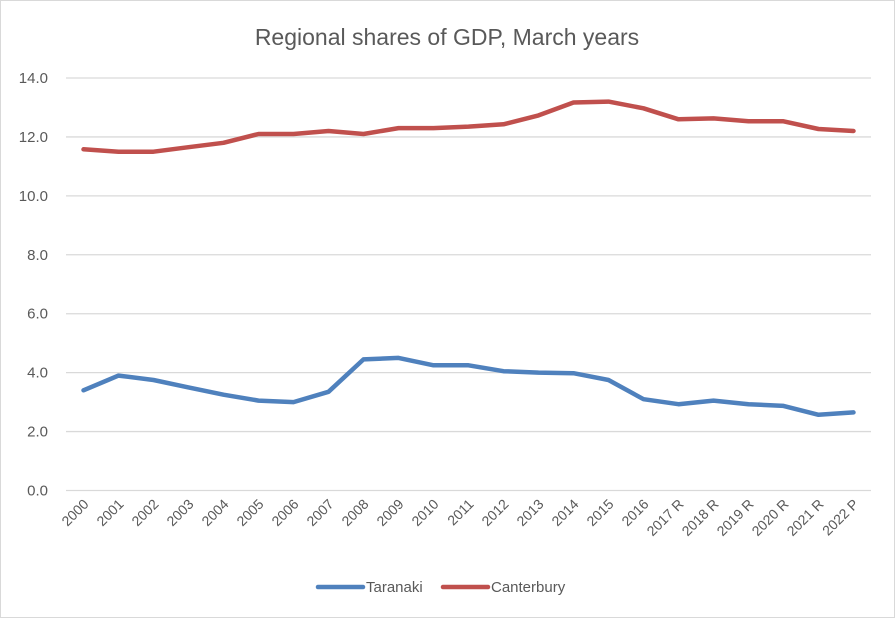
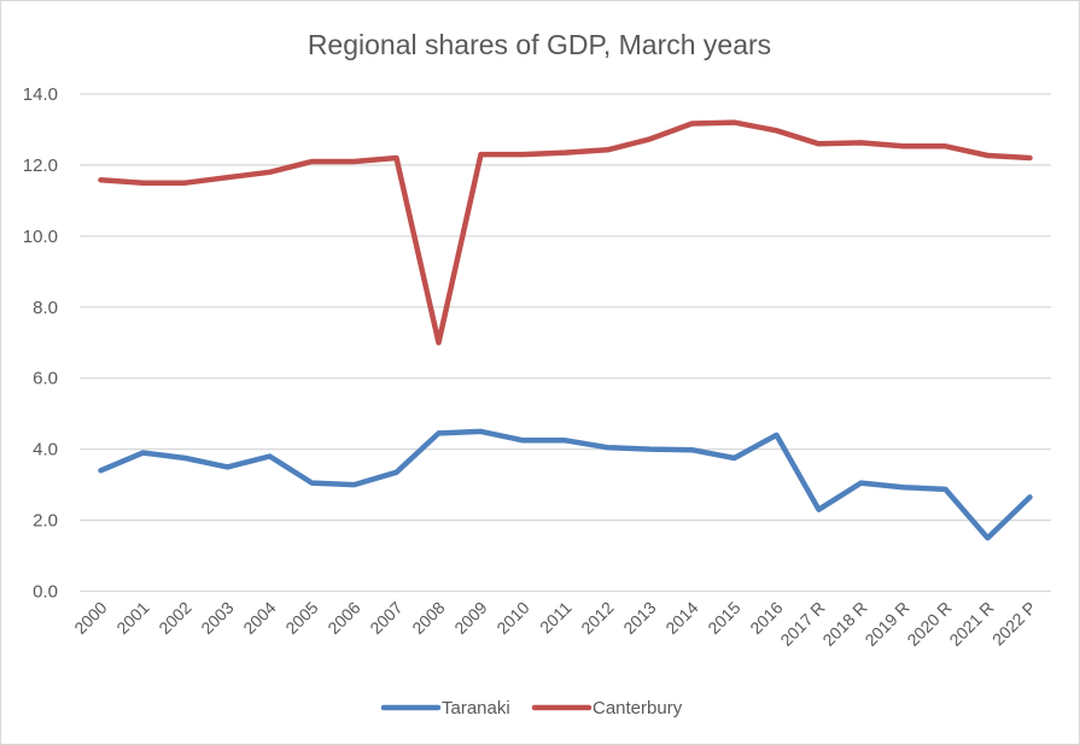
Taranaki/2004: 3.2 -> 3.8
Canterbury/2008: 12.1 -> 7.0
Taranaki/2016: 3.1 -> 4.4
Taranaki/2017 R: 2.9 -> 2.3
Taranaki/2021 R: 2.6 -> 1.5
